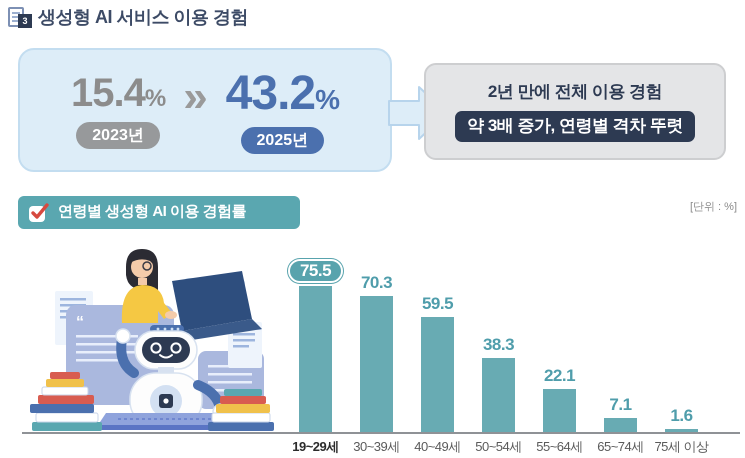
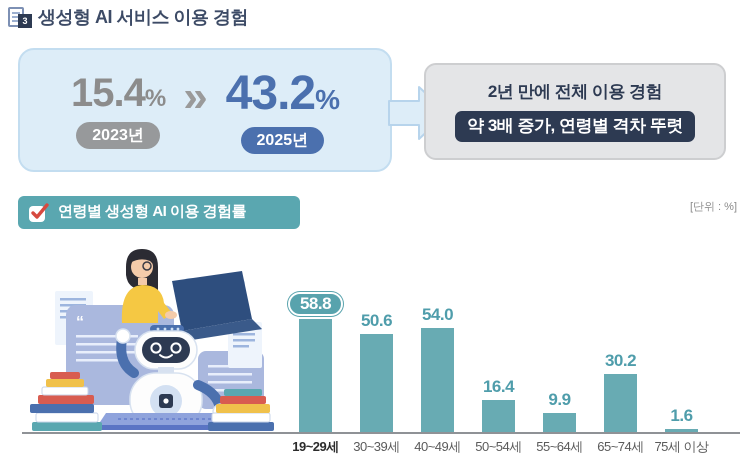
19~29세: 75.5 -> 58.8
30~39세: 70.3 -> 50.6
40~49세: 59.5 -> 54.0
50~54세: 38.3 -> 16.4
55~64세: 22.1 -> 9.9
65~74세: 7.1 -> 30.2
